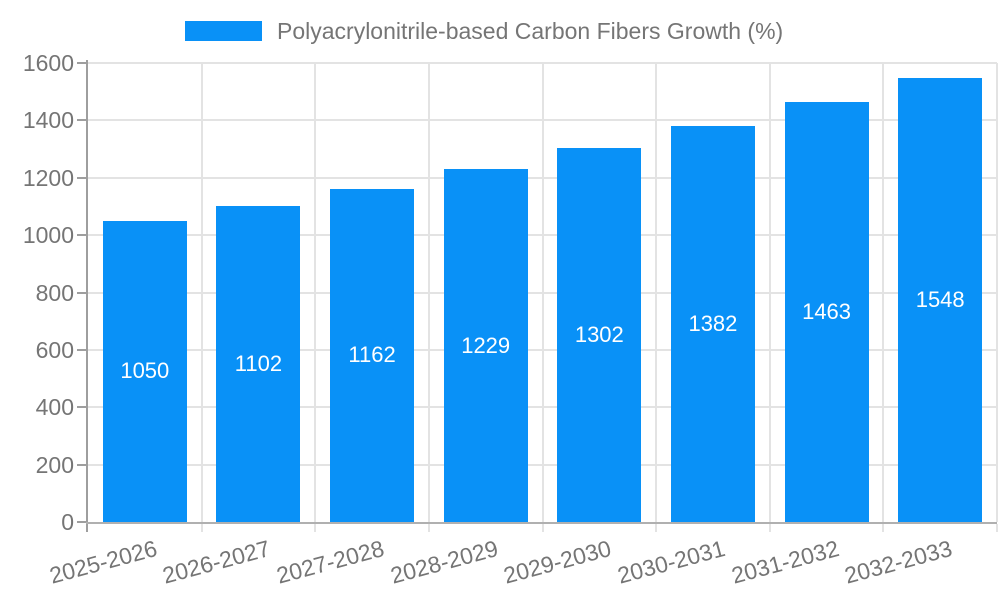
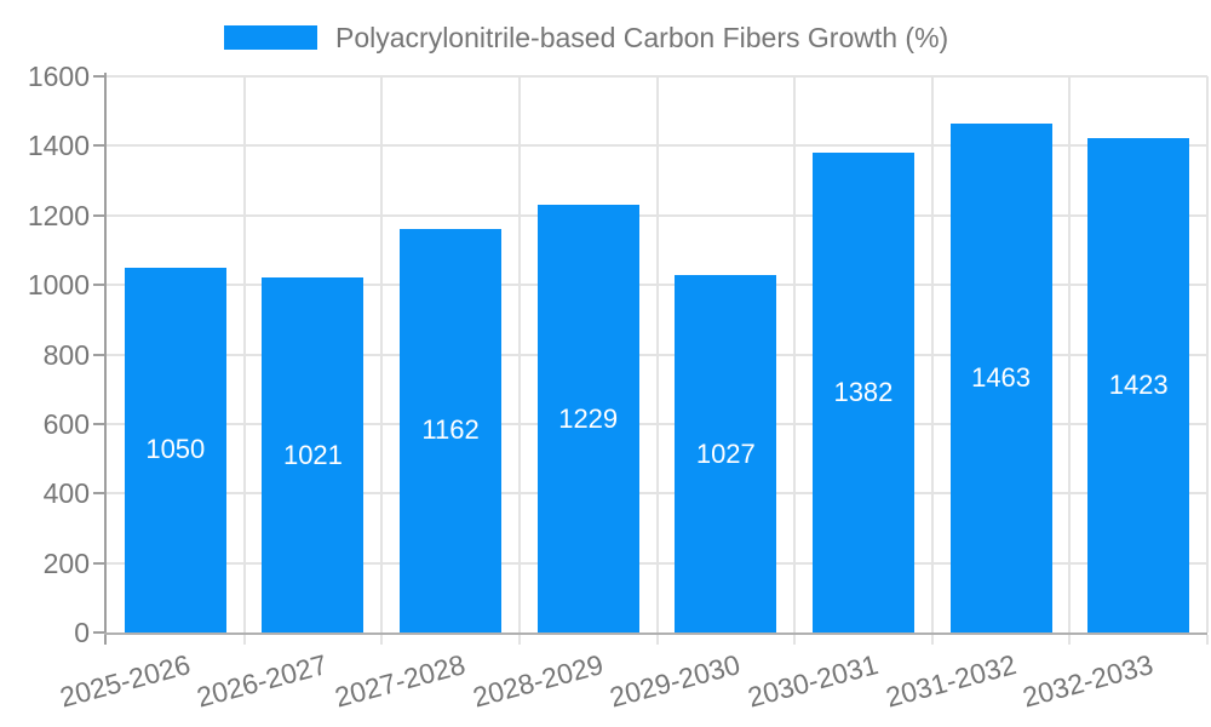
2026-2027: 1102 -> 1021
2029-2030: 1302 -> 1027
2032-2033: 1548 -> 1423
